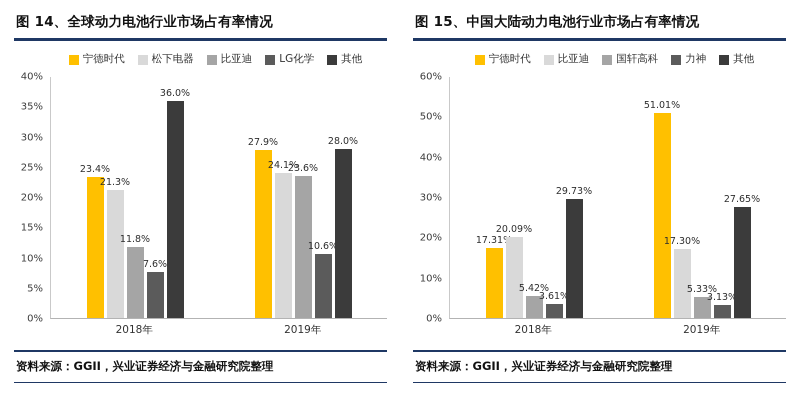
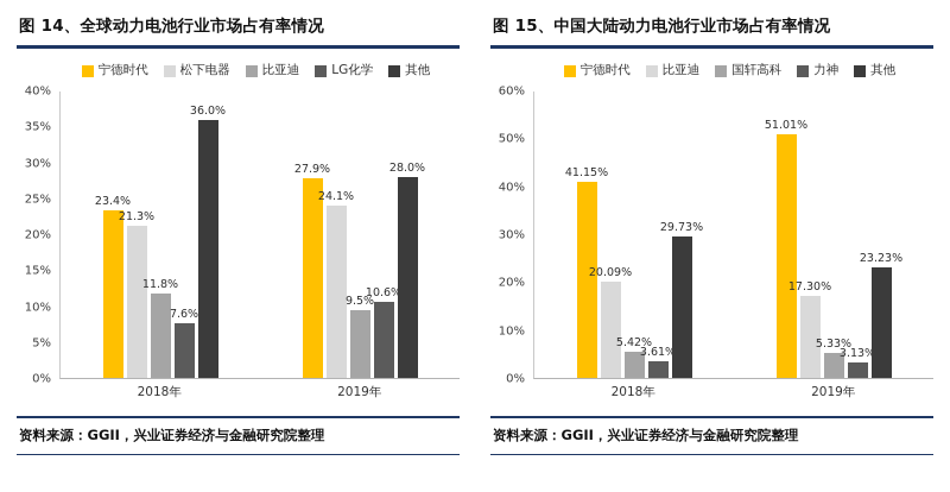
图 14、全球动力电池行业市场占有率情况/比亚迪/2019年: 23.6% -> 9.5%
图 15、中国大陆动力电池行业市场占有率情况/宁德时代/2018年: 17.31% -> 41.15%
图 15、中国大陆动力电池行业市场占有率情况/其他/2019年: 27.65% -> 23.23%
